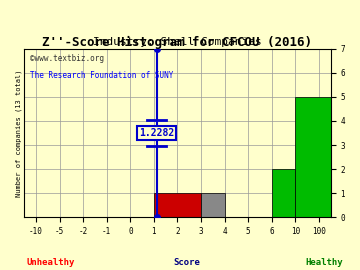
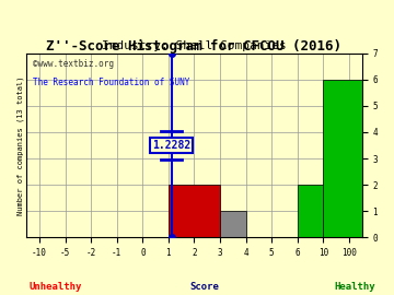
2: 1 -> 2
100: 5 -> 6
